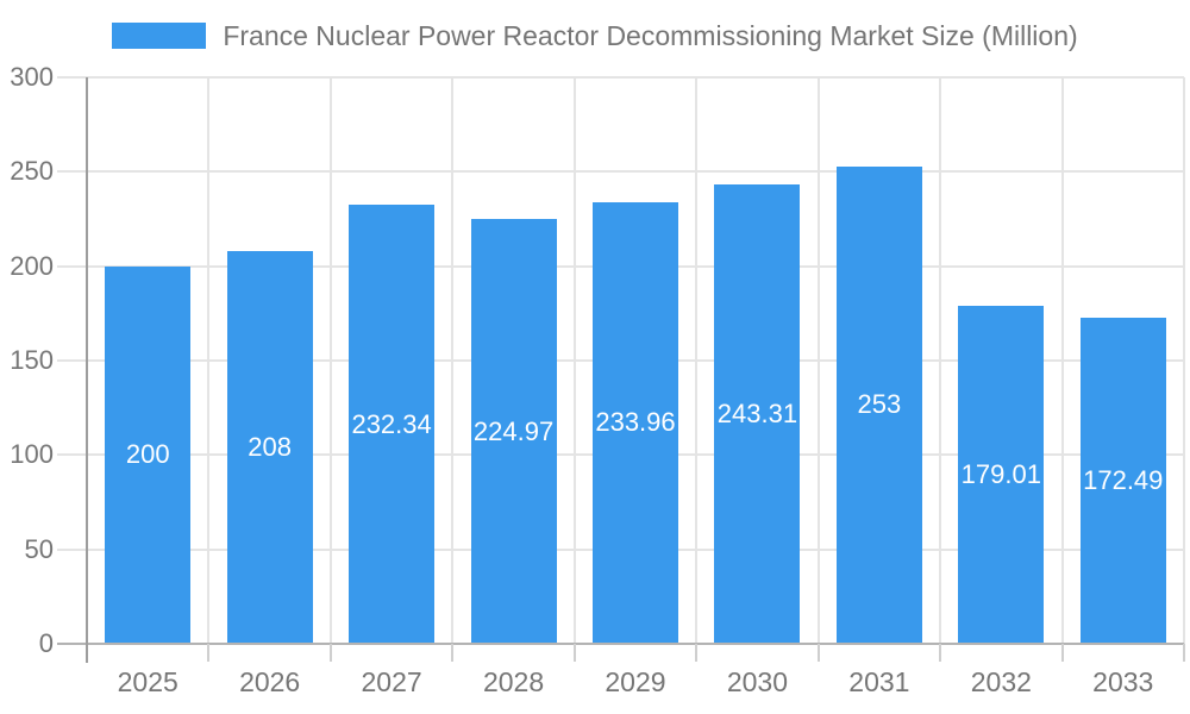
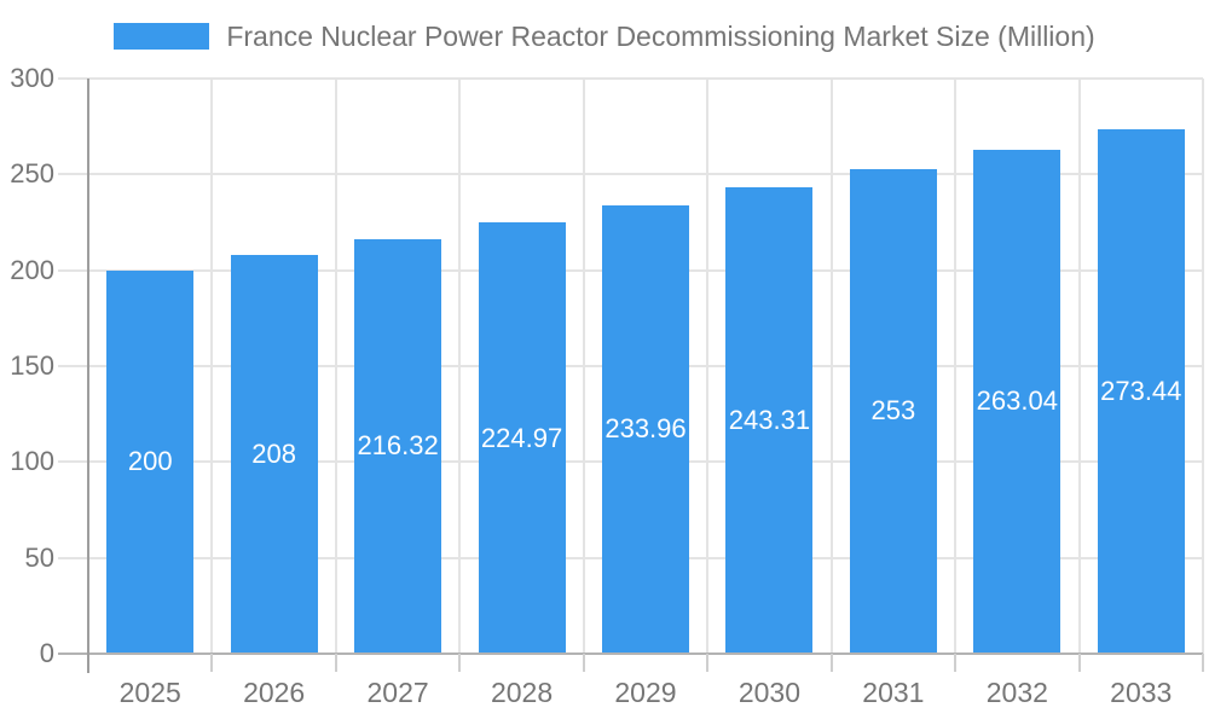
2027: 232.34 -> 216.32
2032: 179.01 -> 263.04
2033: 172.49 -> 273.44
